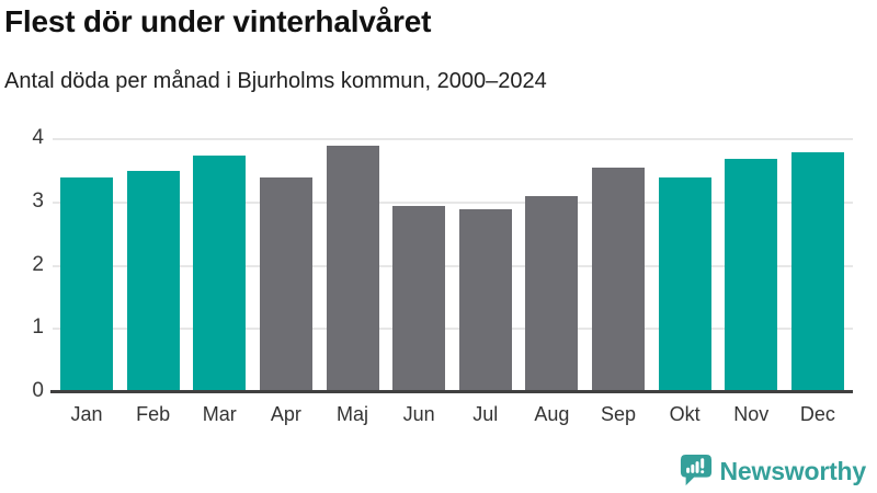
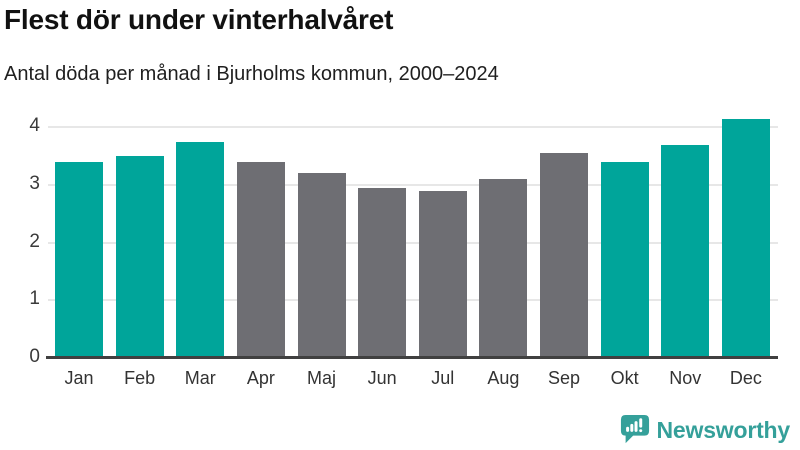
Maj: 3.9 -> 3.2
Dec: 3.8 -> 4.2
